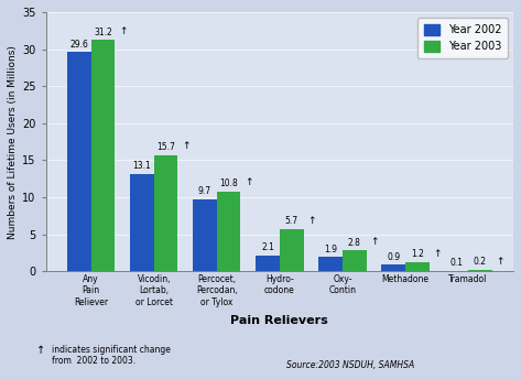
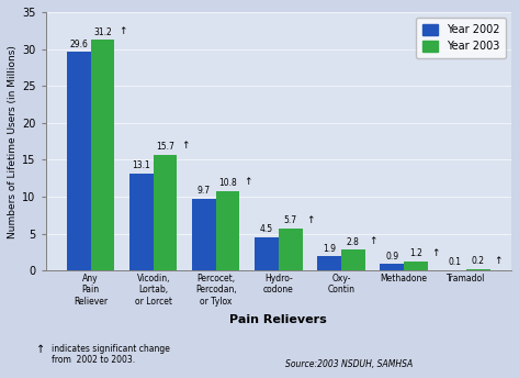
Year 2002/Hydro- codone: 2.1 -> 4.5
